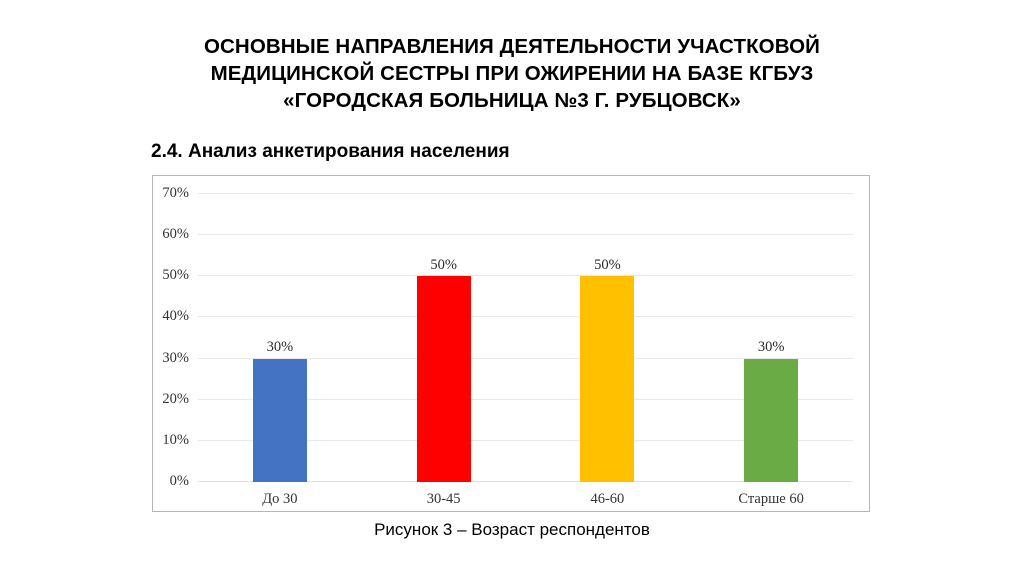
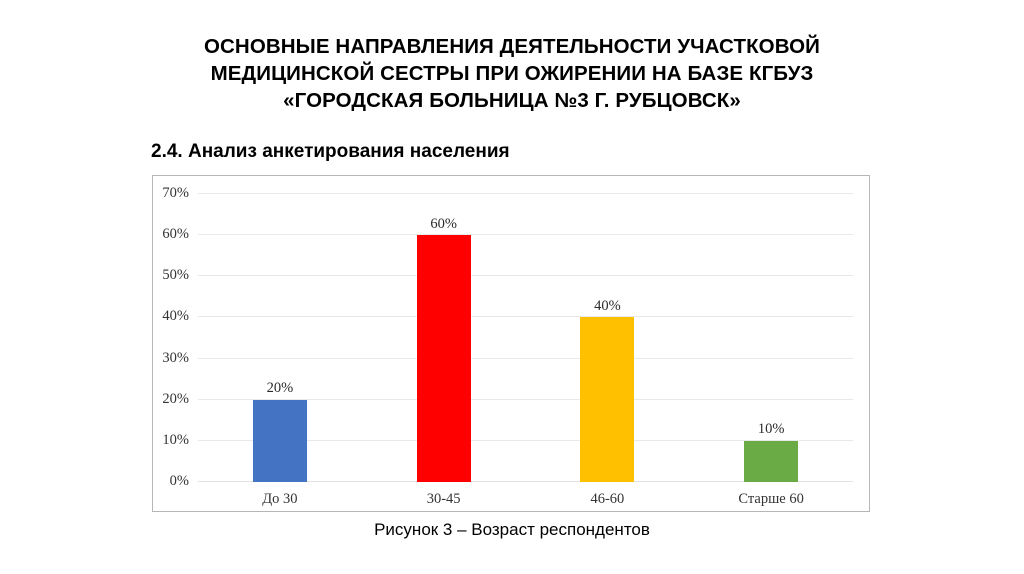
До 30: 30% -> 20%
30-45: 50% -> 60%
46-60: 50% -> 40%
Старше 60: 30% -> 10%
